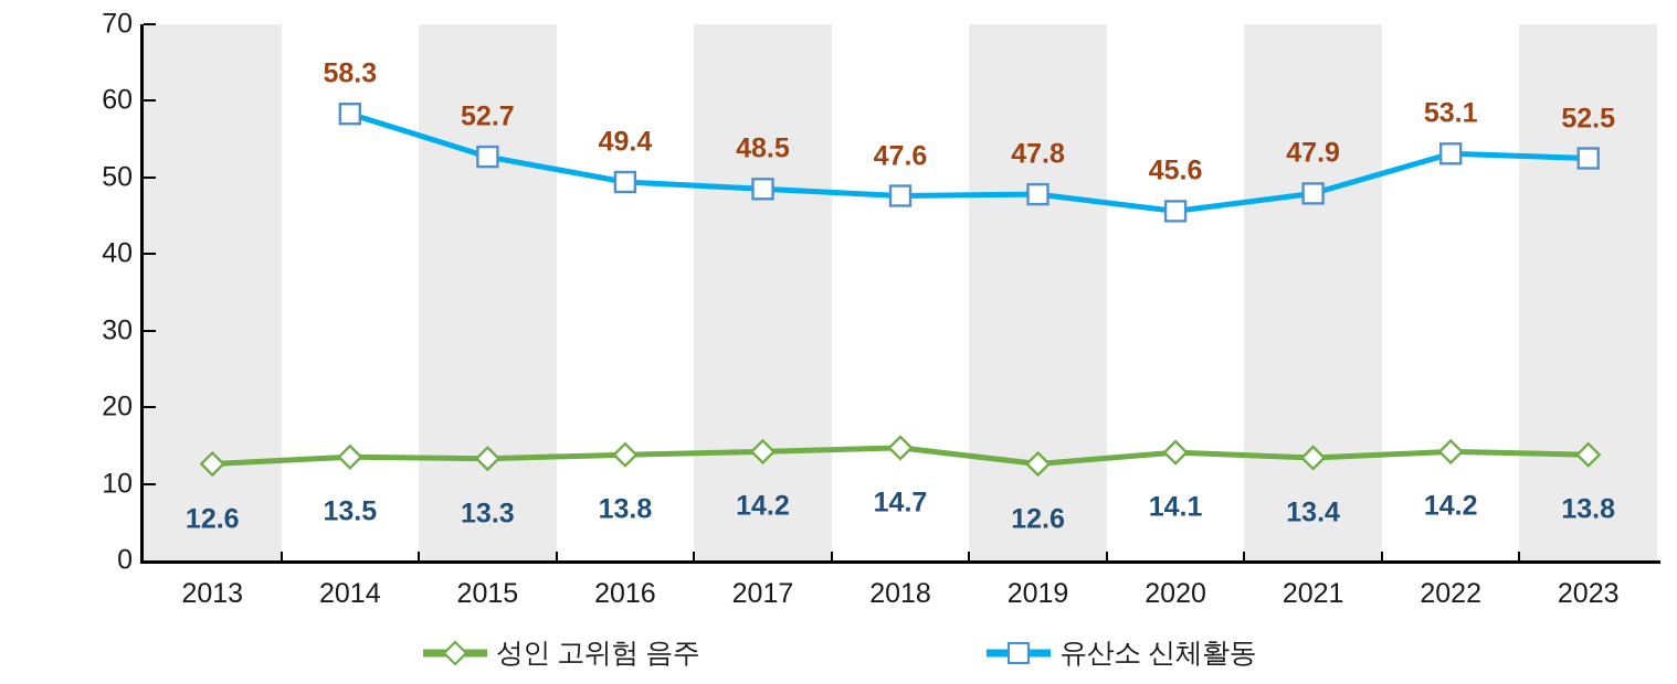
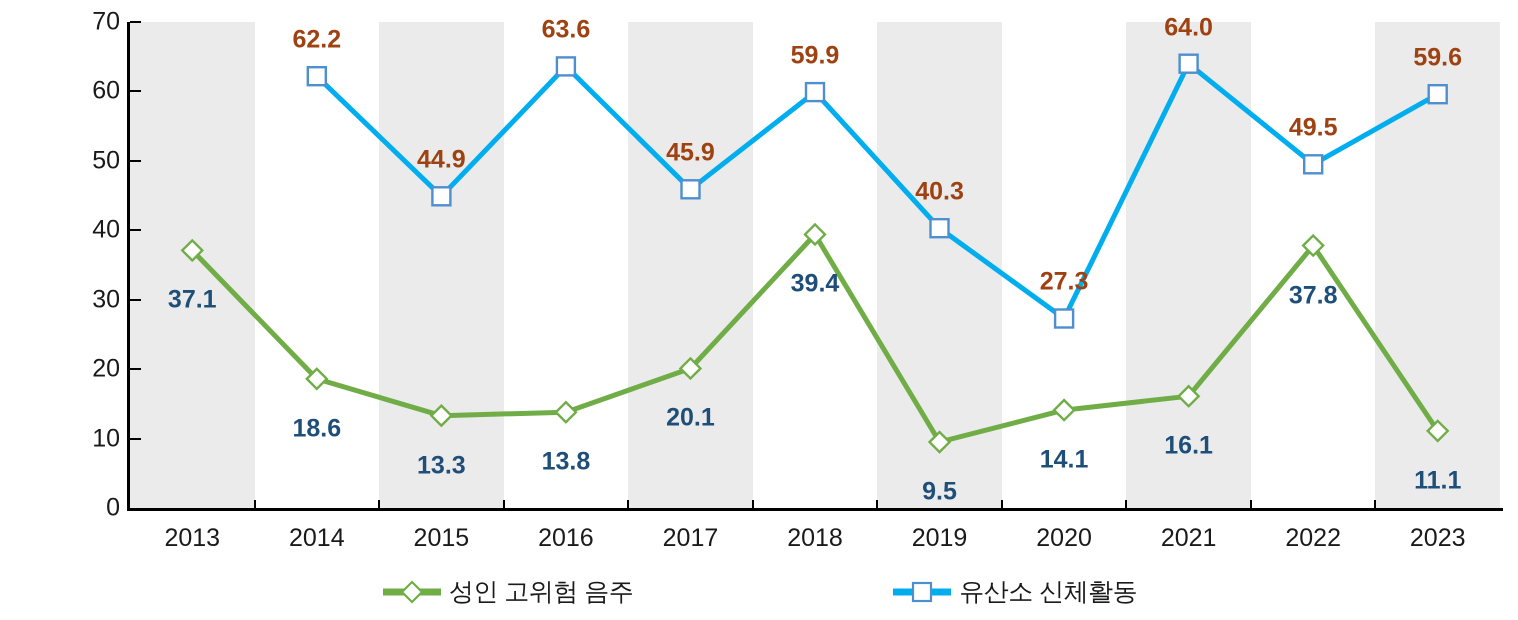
성인 고위험 음주/2013: 12.6 -> 37.1
성인 고위험 음주/2014: 13.5 -> 18.6
유산소 신체활동/2014: 58.3 -> 62.2
유산소 신체활동/2015: 52.7 -> 44.9
유산소 신체활동/2016: 49.4 -> 63.6
성인 고위험 음주/2017: 14.2 -> 20.1
유산소 신체활동/2017: 48.5 -> 45.9
성인 고위험 음주/2018: 14.7 -> 39.4
유산소 신체활동/2018: 47.6 -> 59.9
성인 고위험 음주/2019: 12.6 -> 9.5
유산소 신체활동/2019: 47.8 -> 40.3
유산소 신체활동/2020: 45.6 -> 27.3
성인 고위험 음주/2021: 13.4 -> 16.1
유산소 신체활동/2021: 47.9 -> 64.0
성인 고위험 음주/2022: 14.2 -> 37.8
유산소 신체활동/2022: 53.1 -> 49.5
성인 고위험 음주/2023: 13.8 -> 11.1
유산소 신체활동/2023: 52.5 -> 59.6
